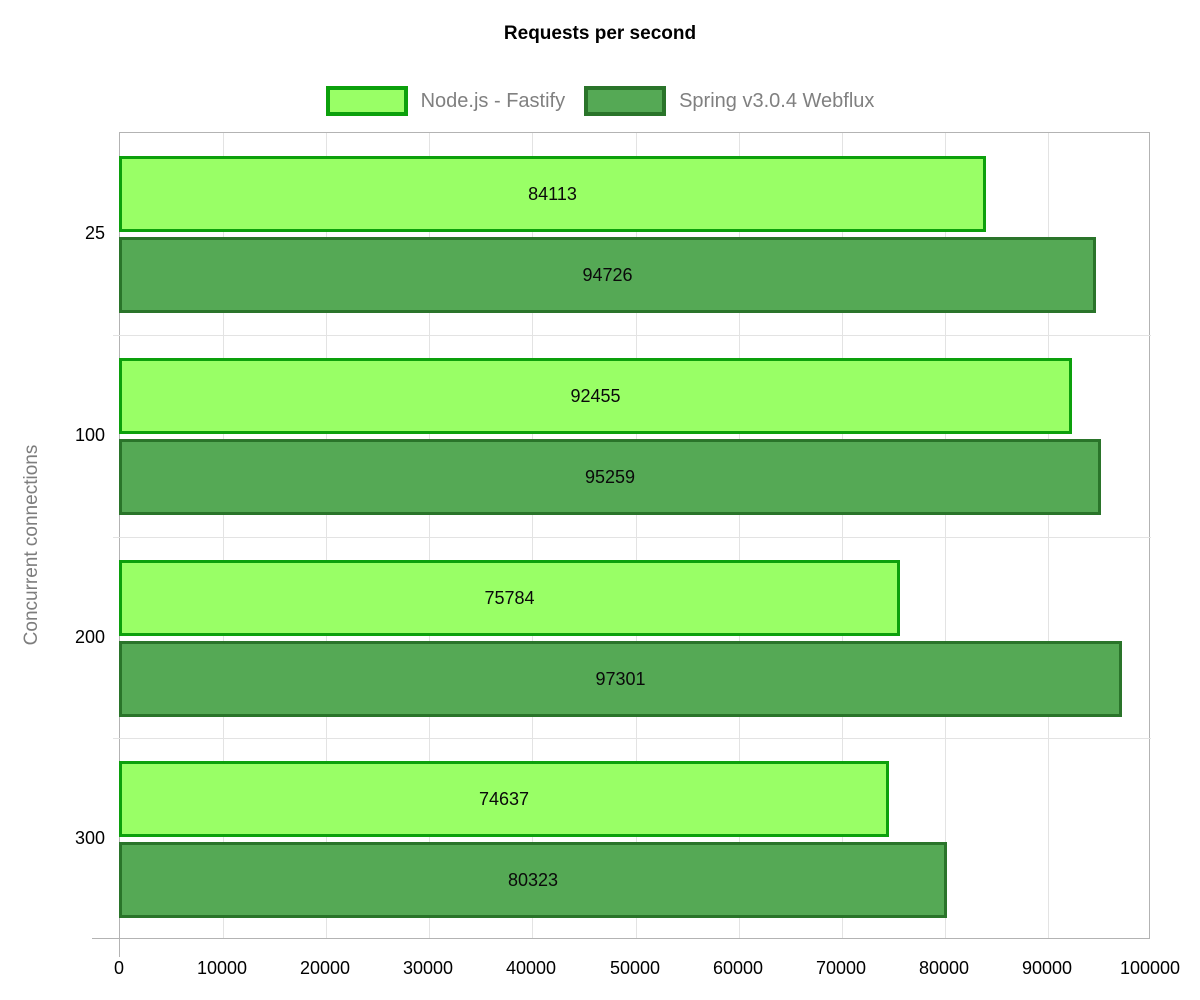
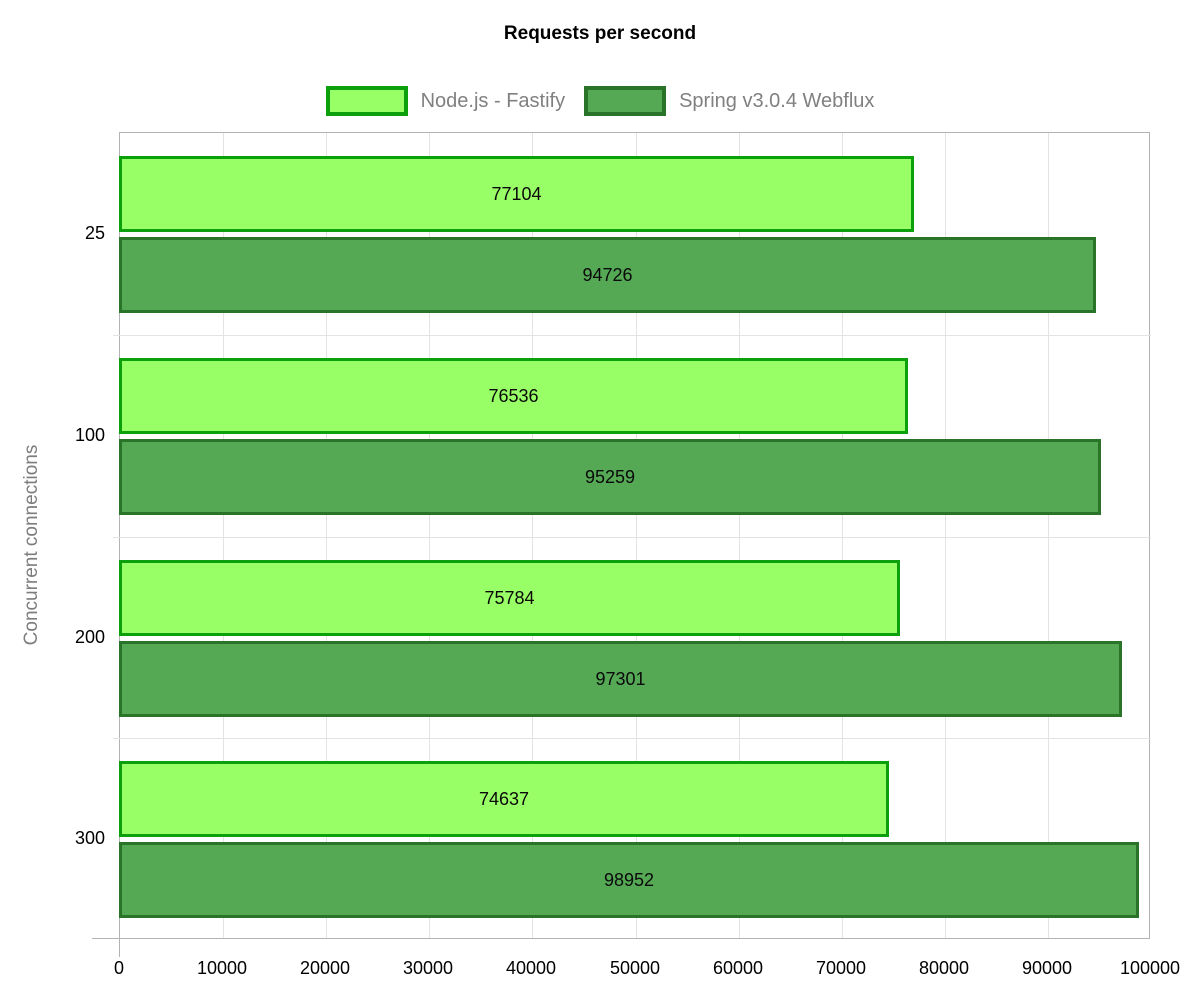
Node.js - Fastify/25: 84113 -> 77104
Node.js - Fastify/100: 92455 -> 76536
Spring v3.0.4 Webflux/300: 80323 -> 98952
